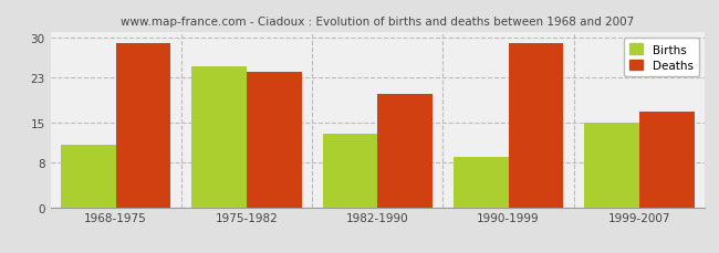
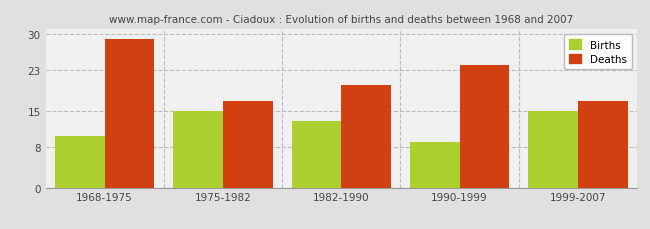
Births/1968-1975: 11 -> 10
Births/1975-1982: 25 -> 15
Deaths/1975-1982: 24 -> 17
Deaths/1990-1999: 29 -> 24
